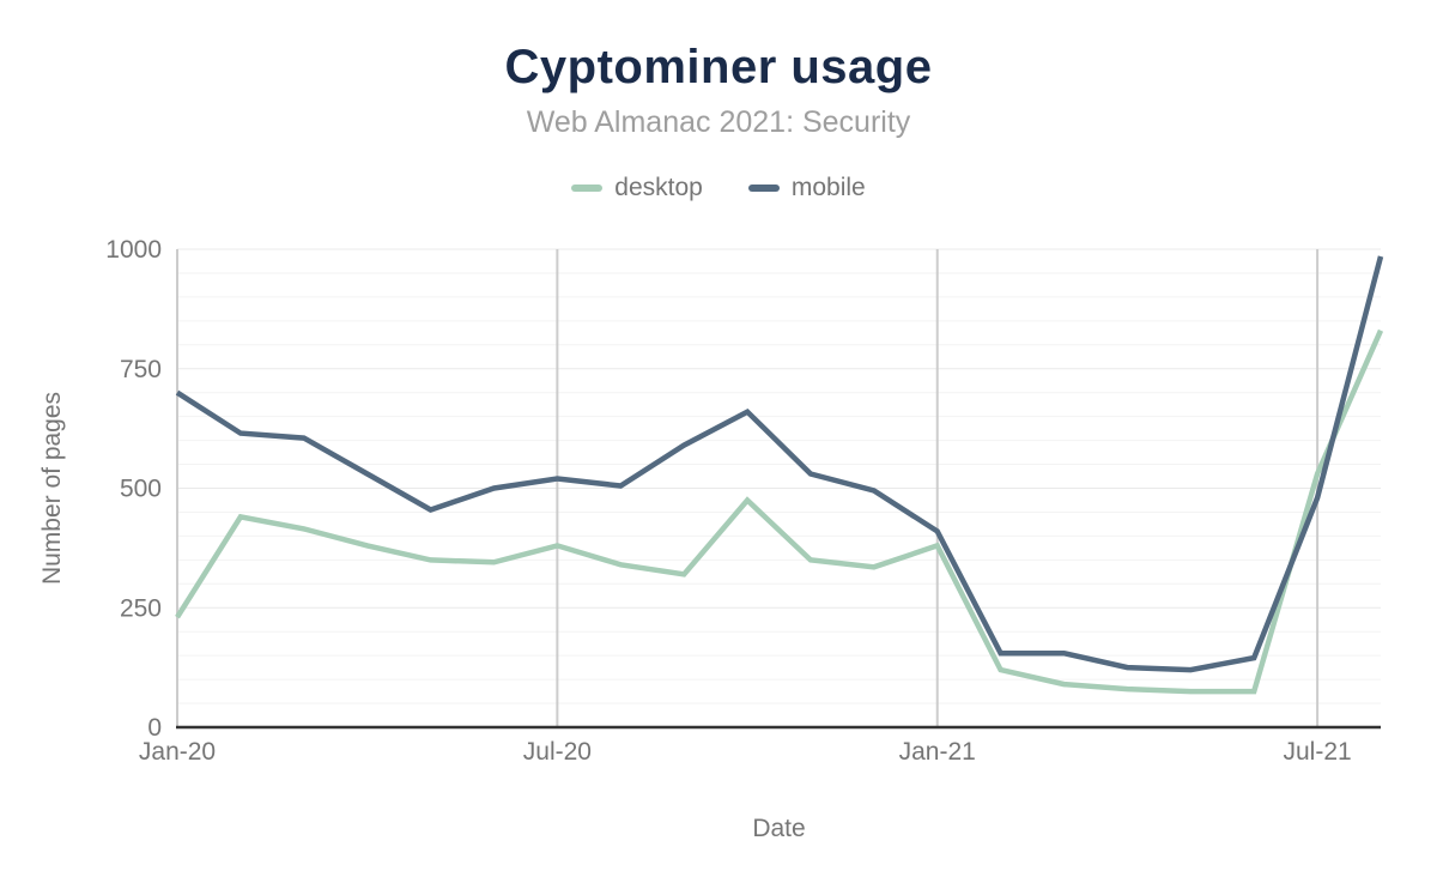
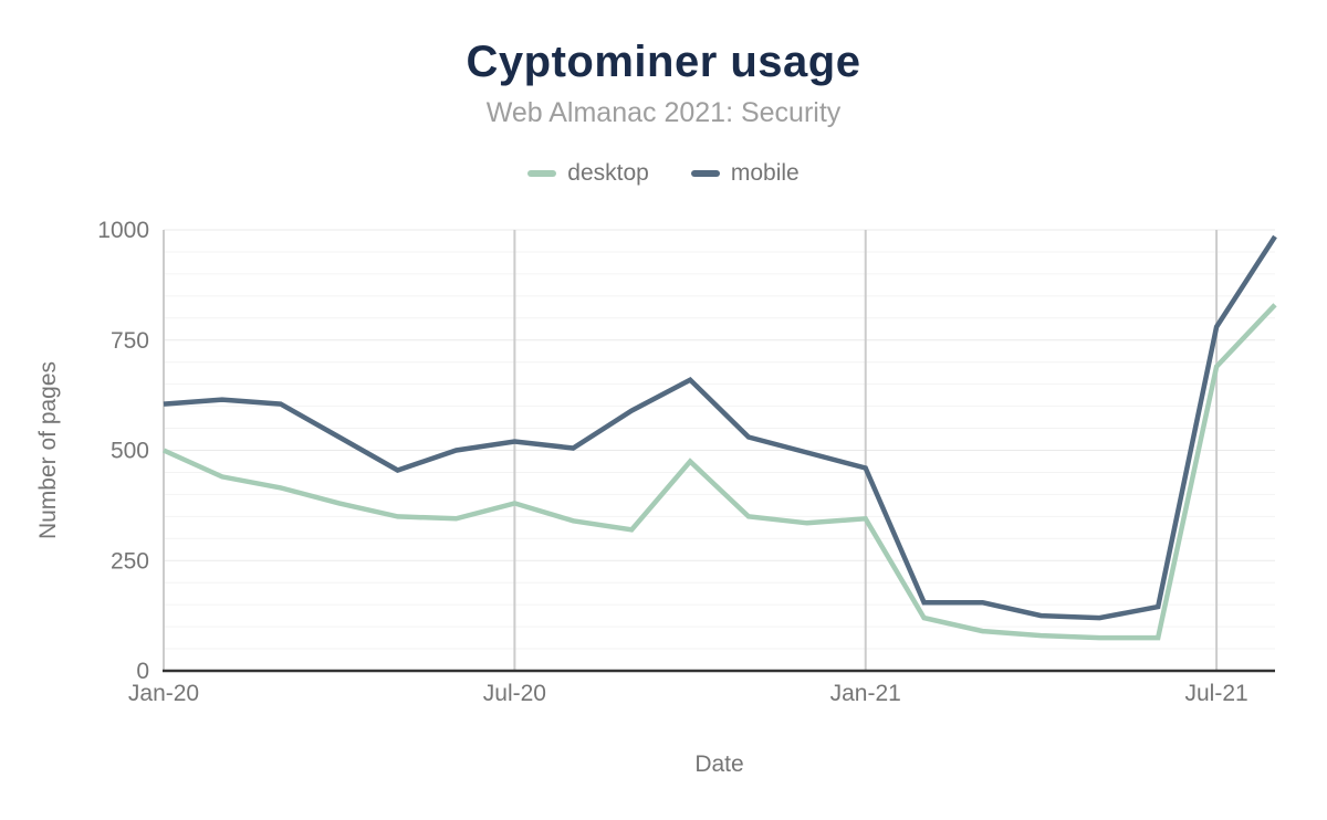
desktop/Jan-20: 230 -> 500
mobile/Jan-20: 700 -> 600
desktop/Jan-21: 380 -> 340
mobile/Jan-21: 410 -> 460
desktop/Jul-21: 530 -> 690
mobile/Jul-21: 480 -> 780
